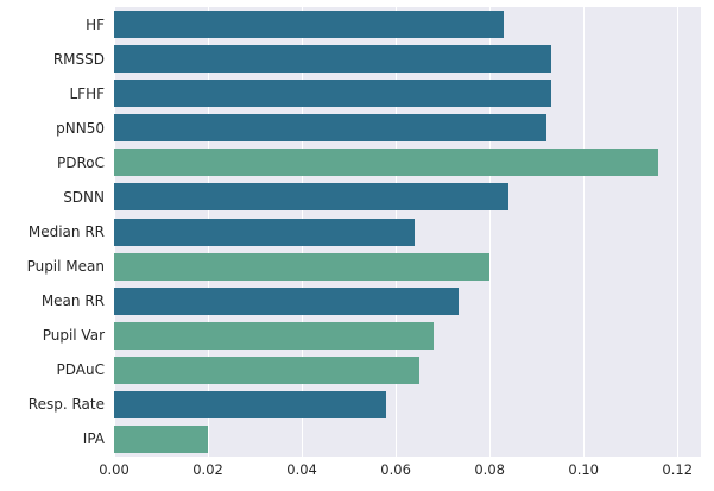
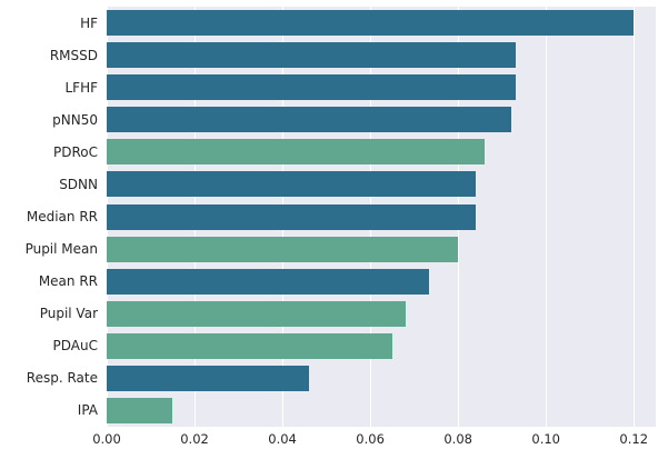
HF: 0.083 -> 0.120
PDRoC: 0.116 -> 0.086
Median RR: 0.064 -> 0.084
Resp. Rate: 0.058 -> 0.046
IPA: 0.020 -> 0.015
